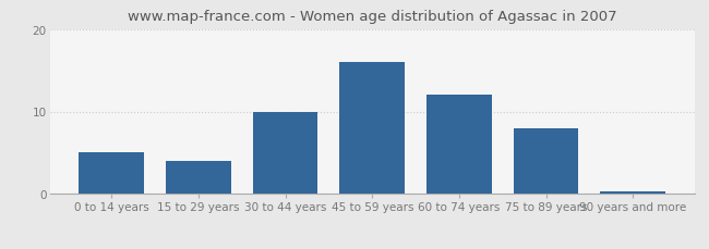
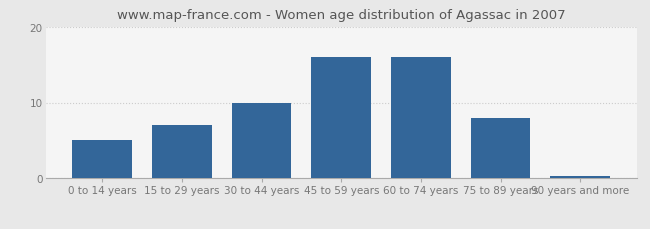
15 to 29 years: 4.0 -> 7.0
60 to 74 years: 12.0 -> 16.0
